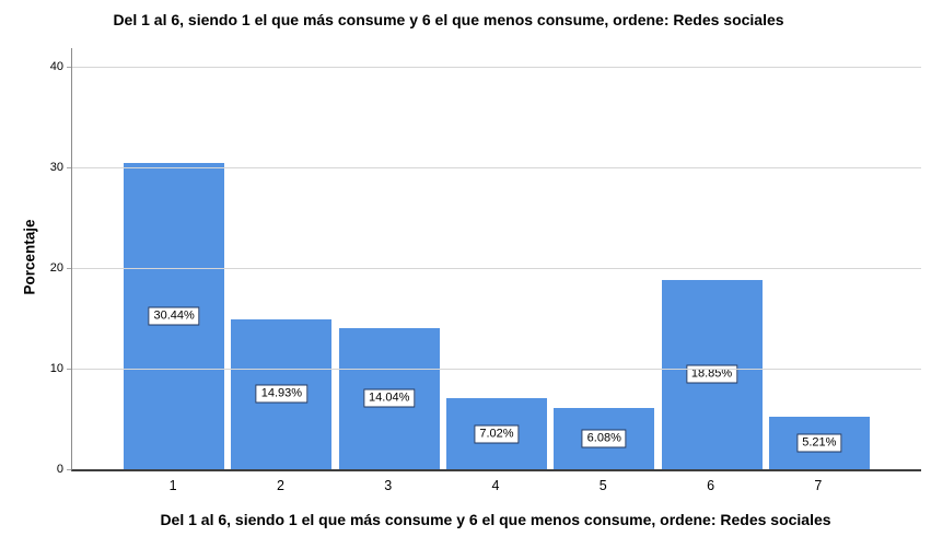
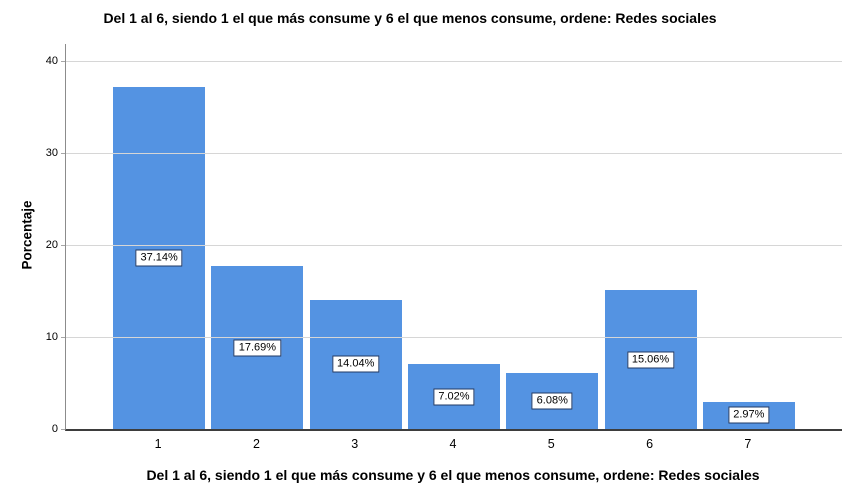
1: 30.44% -> 37.14%
2: 14.93% -> 17.69%
6: 18.85% -> 15.06%
7: 5.21% -> 2.97%
